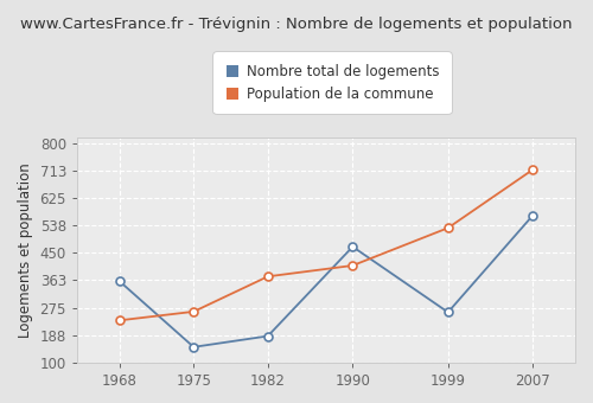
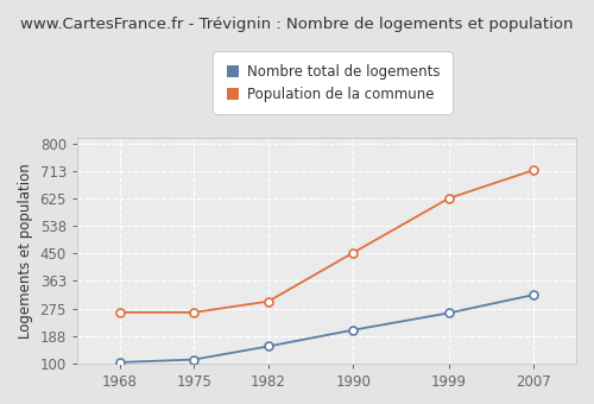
Nombre total de logements/1968: 360 -> 104
Population de la commune/1968: 235 -> 263
Nombre total de logements/1975: 150 -> 113
Nombre total de logements/1982: 185 -> 155
Population de la commune/1982: 375 -> 298
Nombre total de logements/1990: 470 -> 207
Population de la commune/1990: 410 -> 453
Population de la commune/1999: 530 -> 626
Nombre total de logements/2007: 570 -> 319
